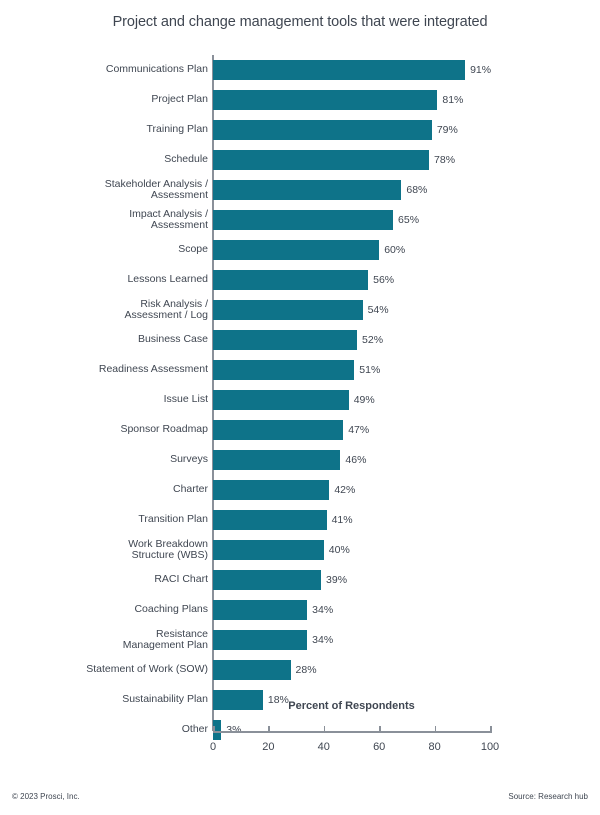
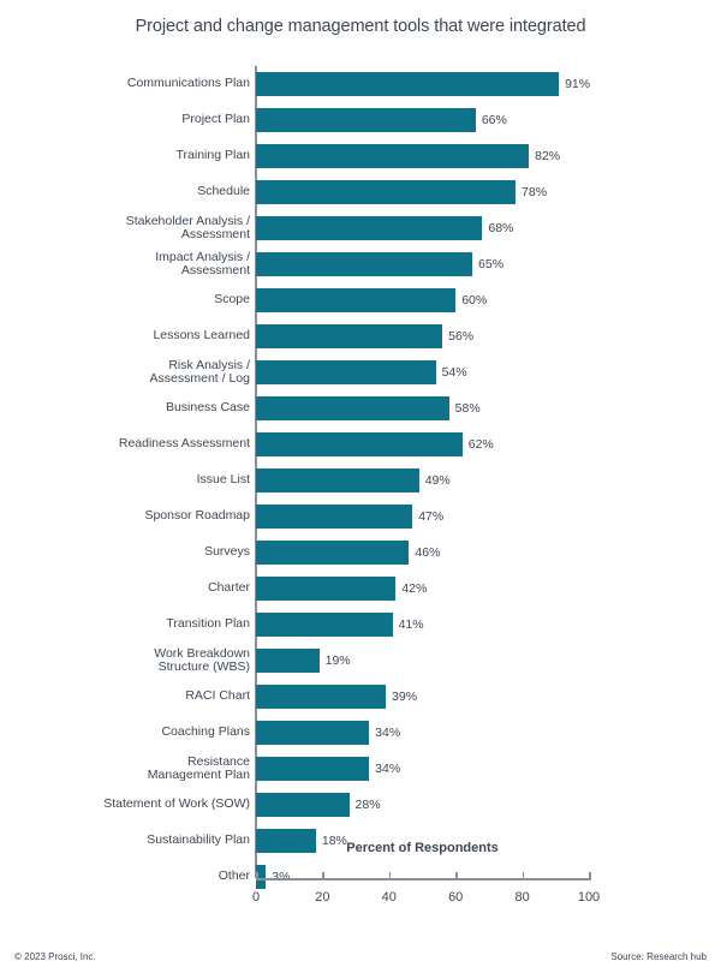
Project Plan: 81% -> 66%
Training Plan: 79% -> 82%
Business Case: 52% -> 58%
Readiness Assessment: 51% -> 62%
Work Breakdown Structure (WBS): 40% -> 19%
